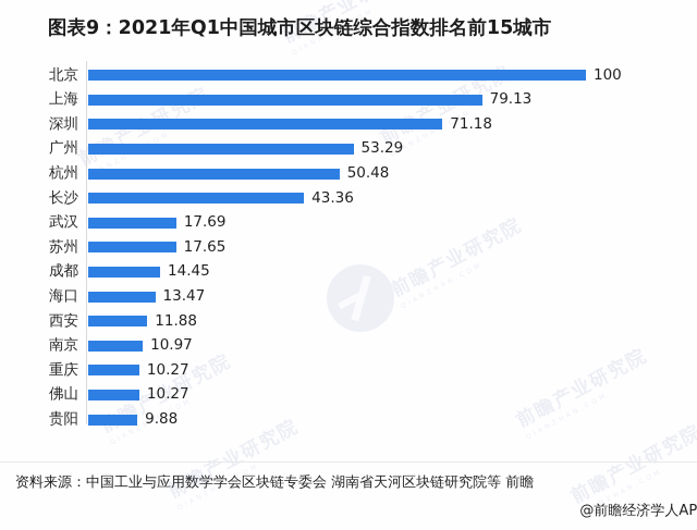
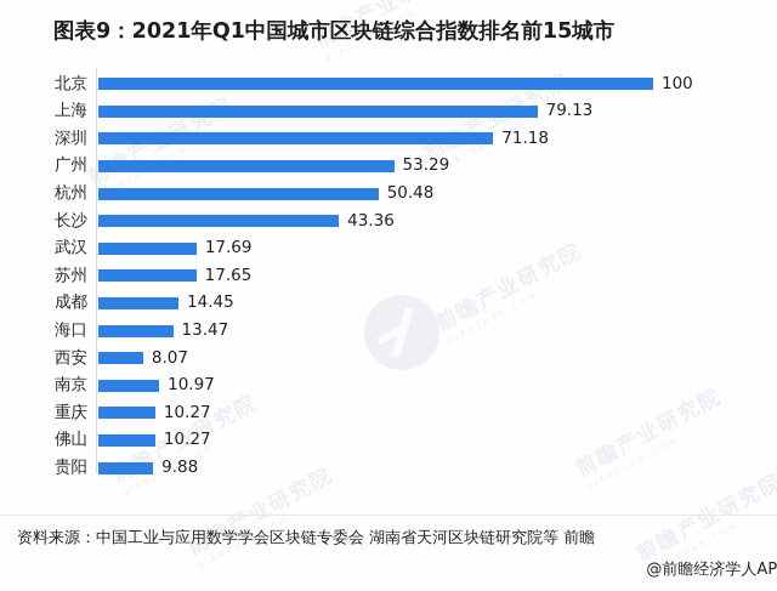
西安: 11.88 -> 8.07
